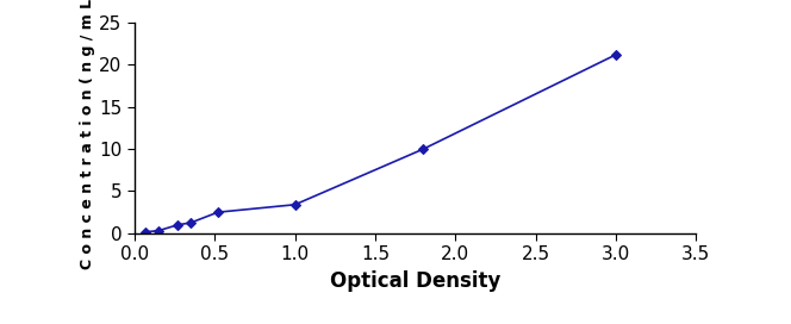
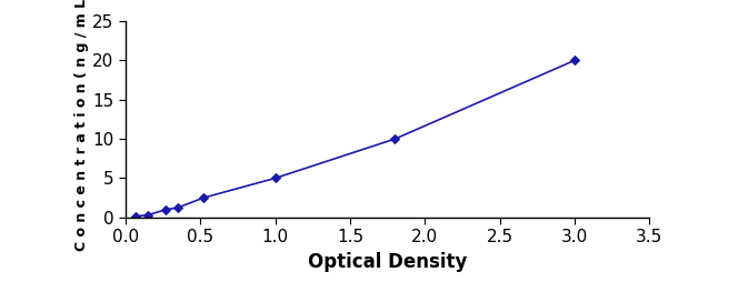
1.0: 3.4 -> 5.0
3.0: 21.2 -> 20.0
